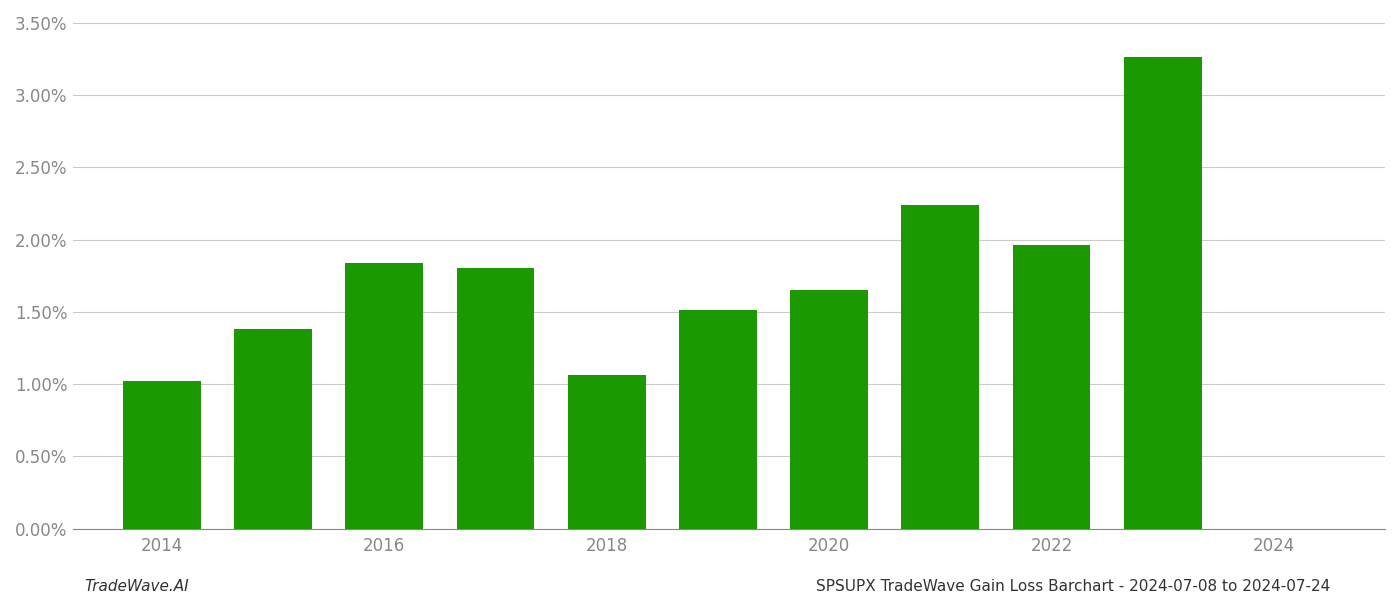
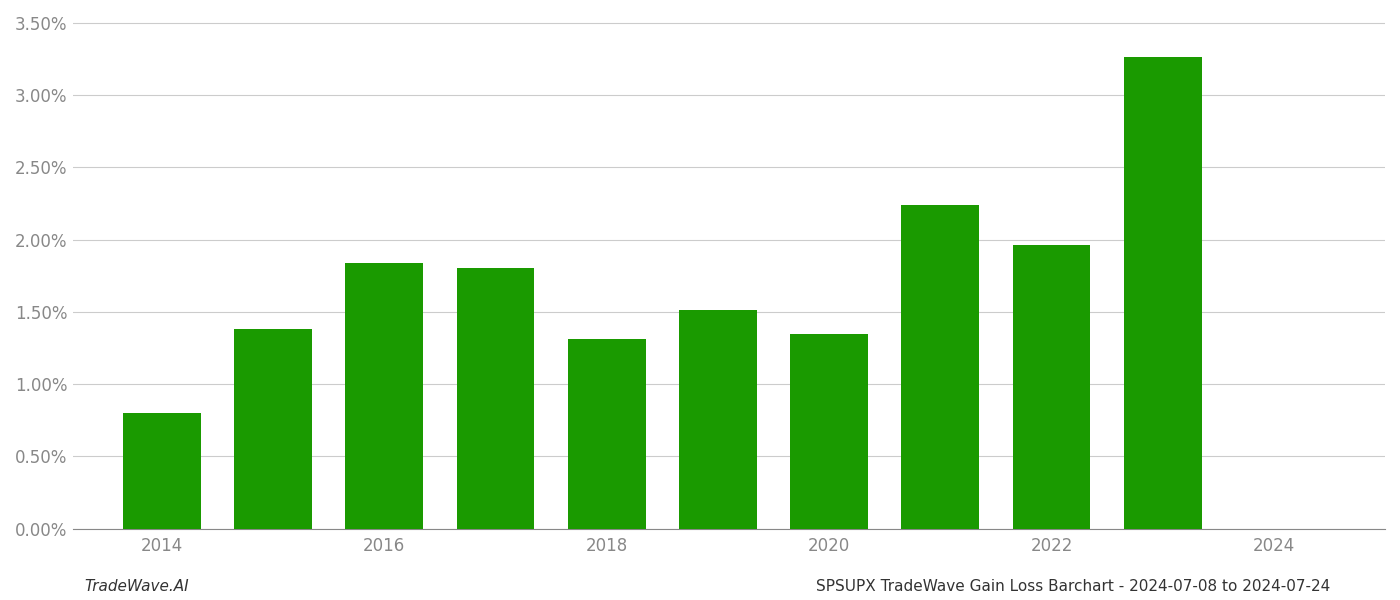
2014: 1.02% -> 0.80%
2018: 1.06% -> 1.31%
2020: 1.65% -> 1.35%
